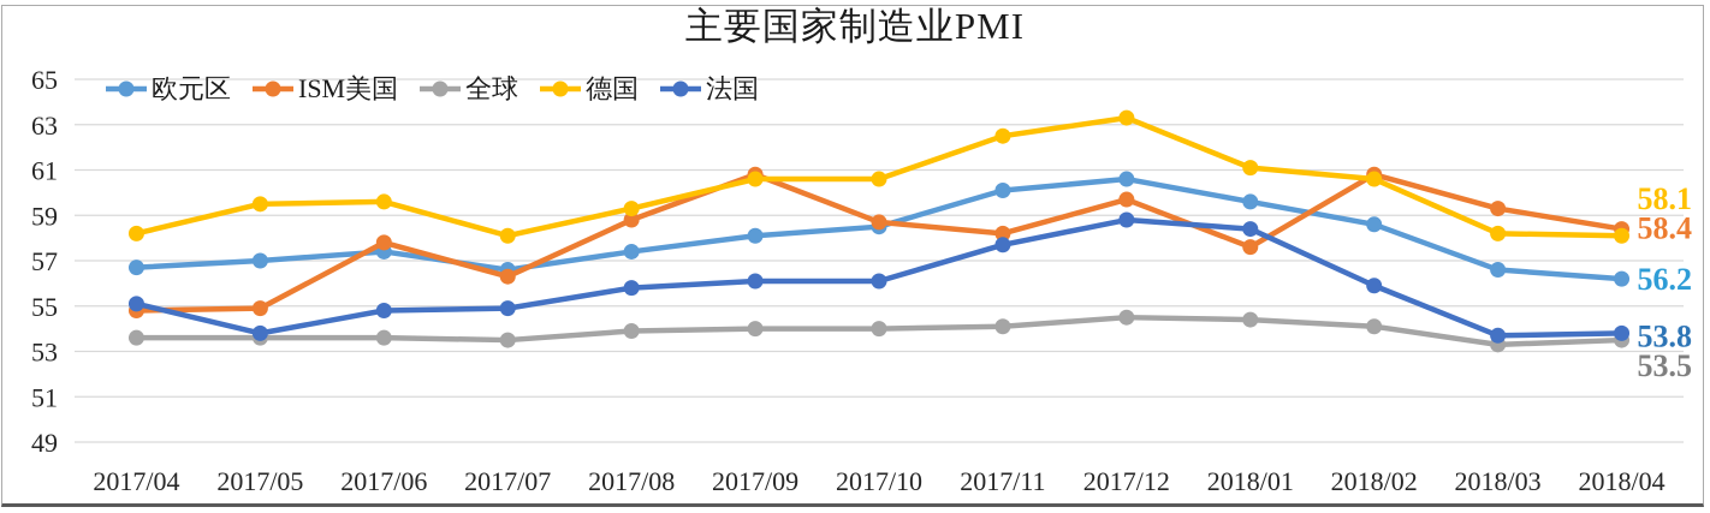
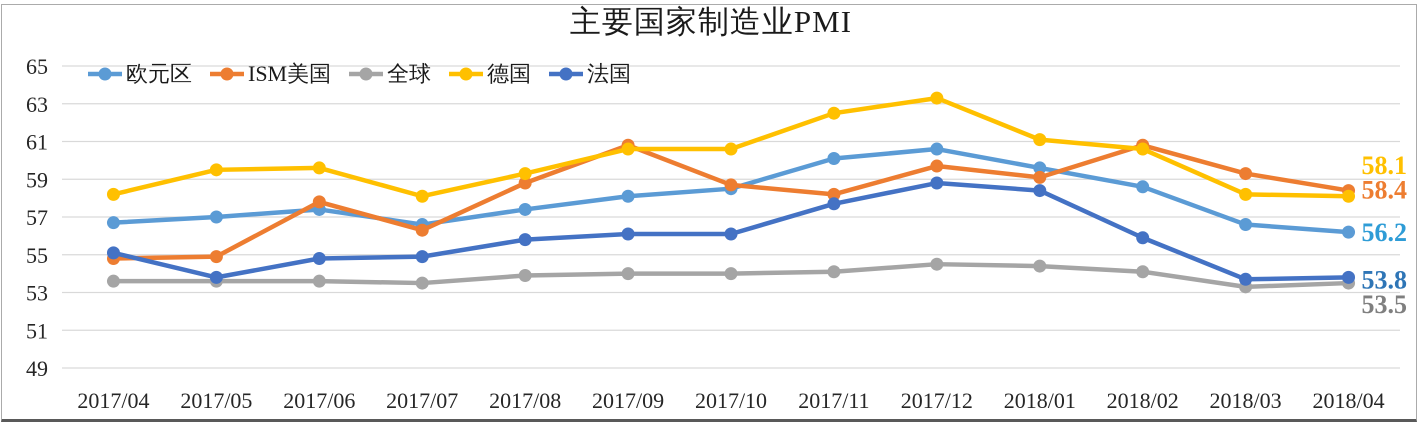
ISM美国/2018/01: 57.6 -> 59.1
